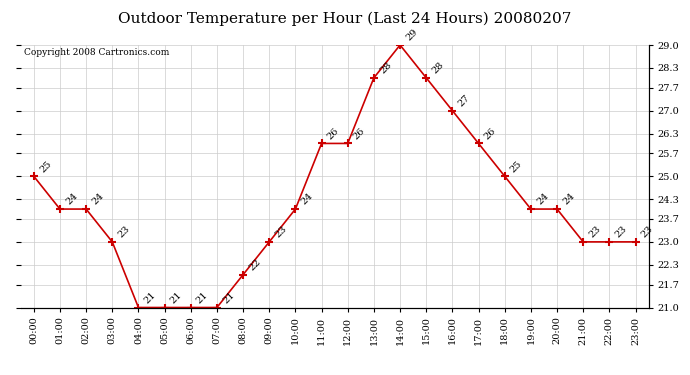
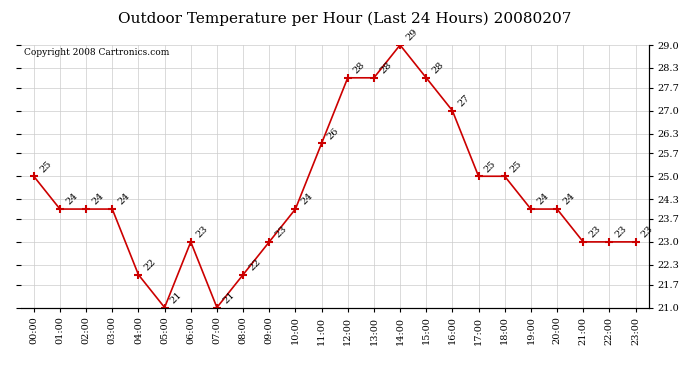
03:00: 23 -> 24
04:00: 21 -> 22
06:00: 21 -> 23
12:00: 26 -> 28
17:00: 26 -> 25
